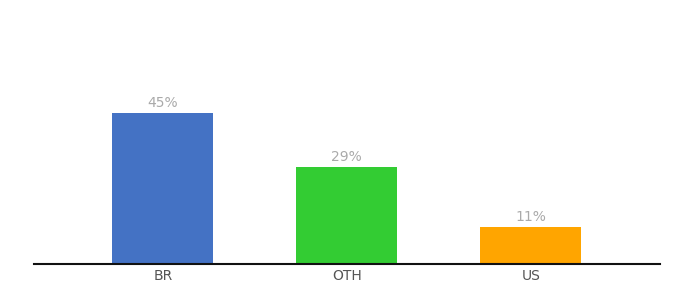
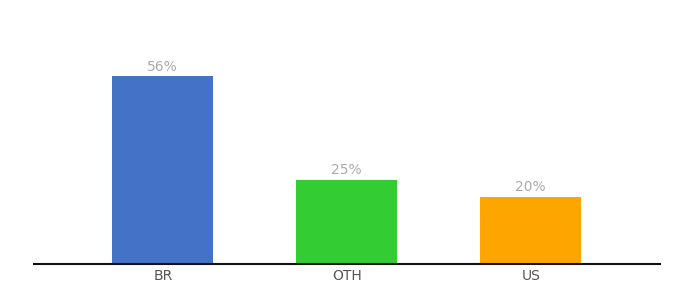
BR: 45% -> 56%
OTH: 29% -> 25%
US: 11% -> 20%
